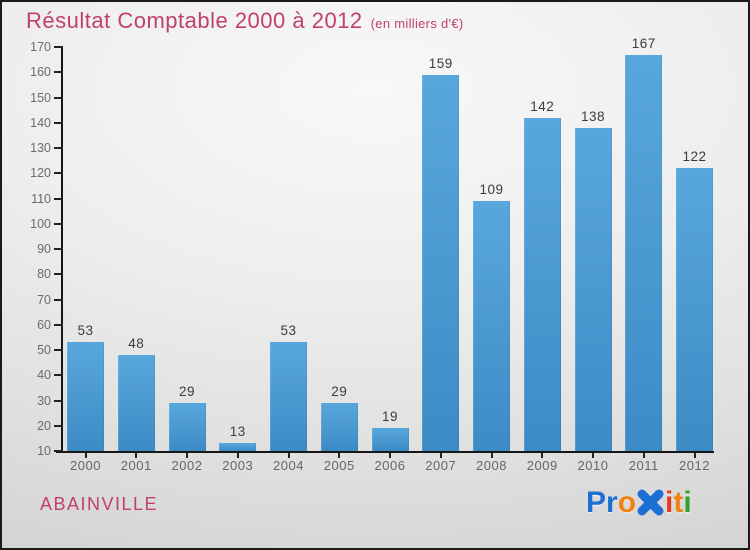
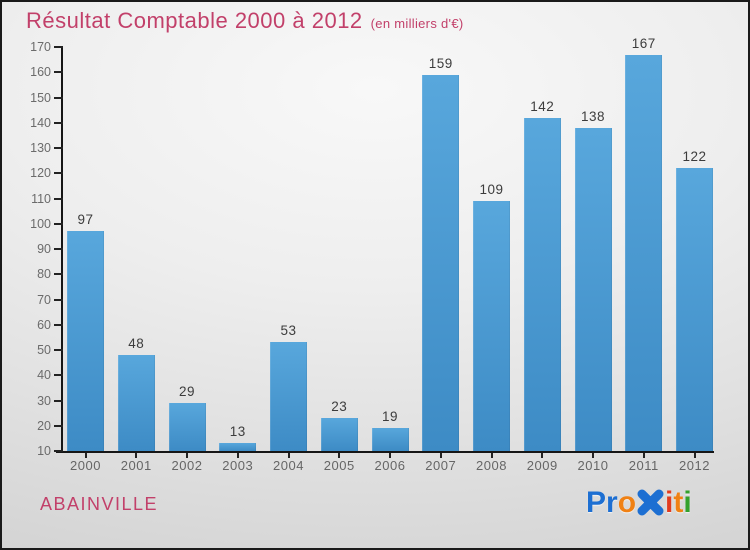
2000: 53 -> 97
2005: 29 -> 23
